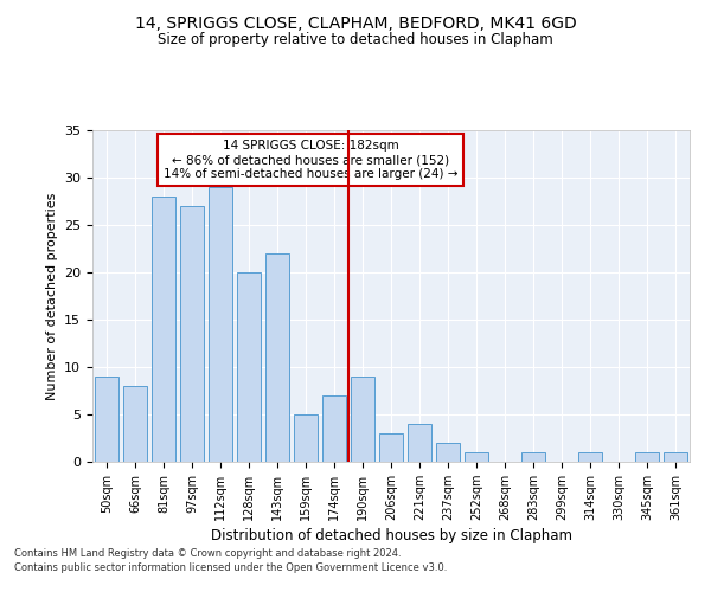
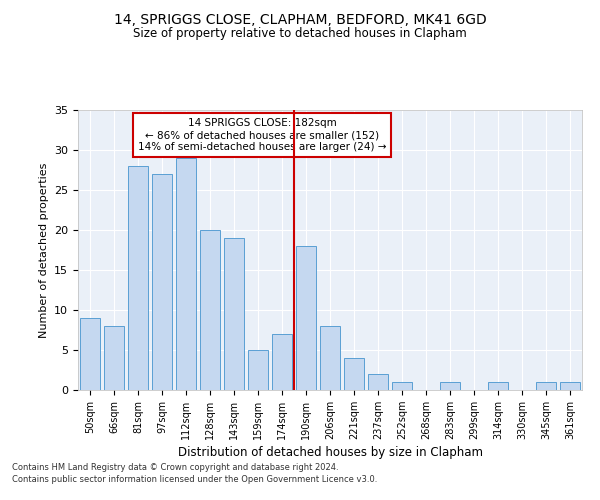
143sqm: 22 -> 19
190sqm: 9 -> 18
206sqm: 3 -> 8
